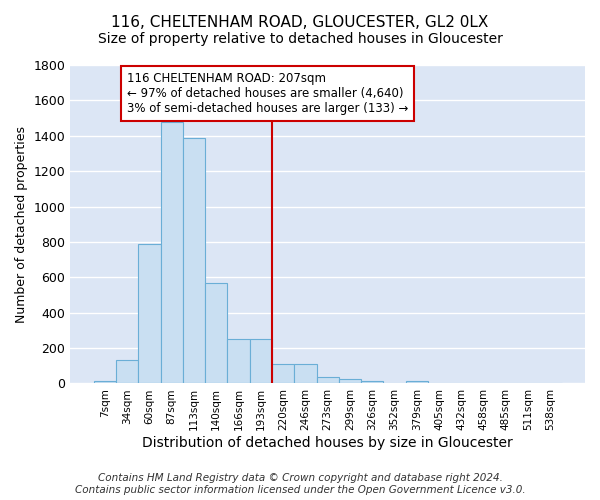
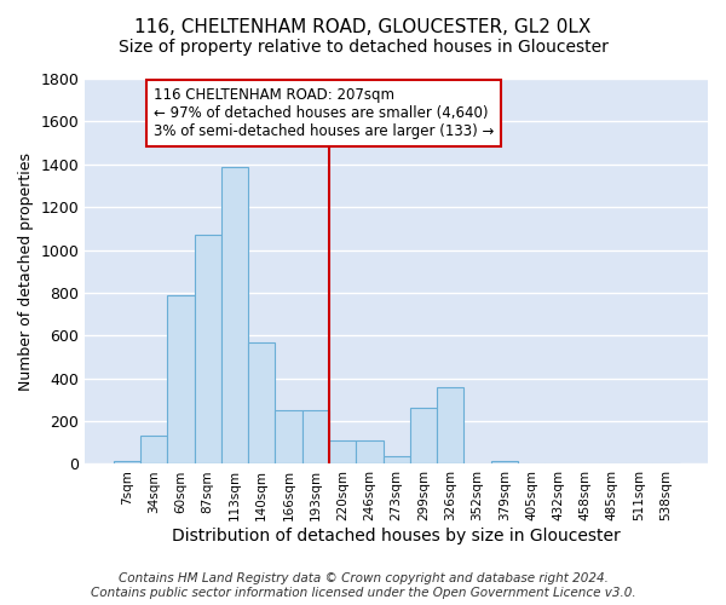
87sqm: 1480 -> 1070
299sqm: 20 -> 260
326sqm: 20 -> 360
